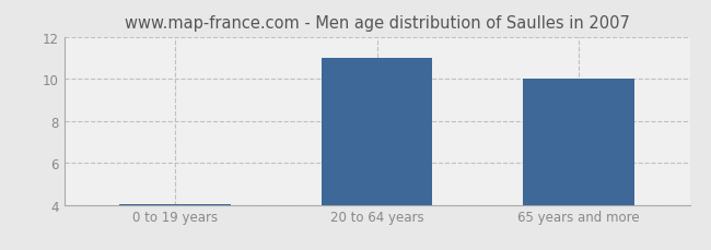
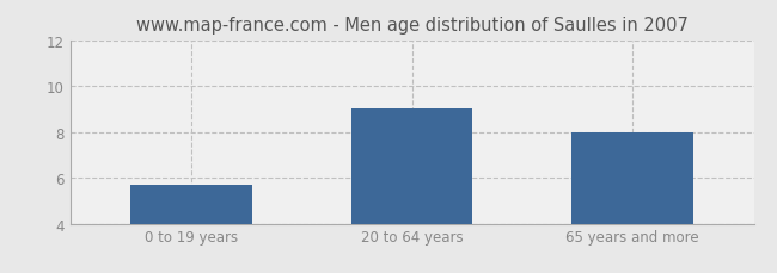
0 to 19 years: 4.0 -> 5.7
20 to 64 years: 11.0 -> 9.0
65 years and more: 10.0 -> 8.0
